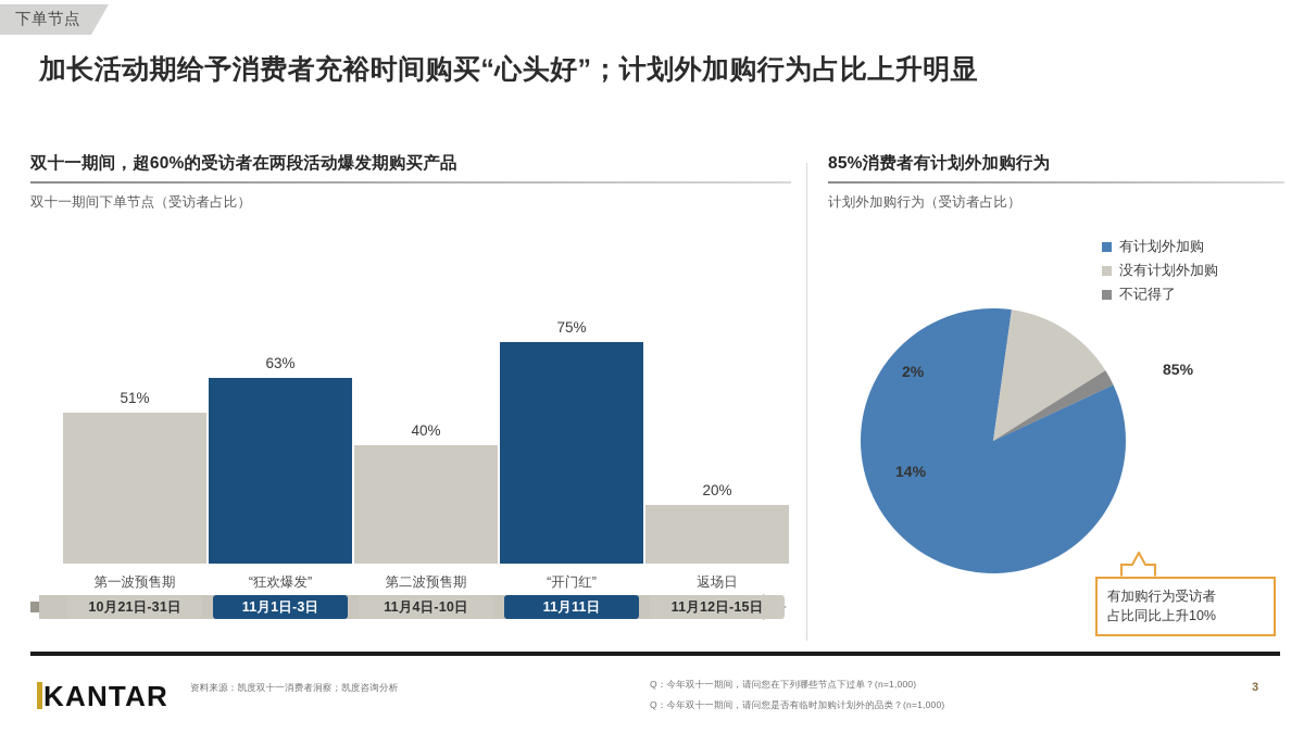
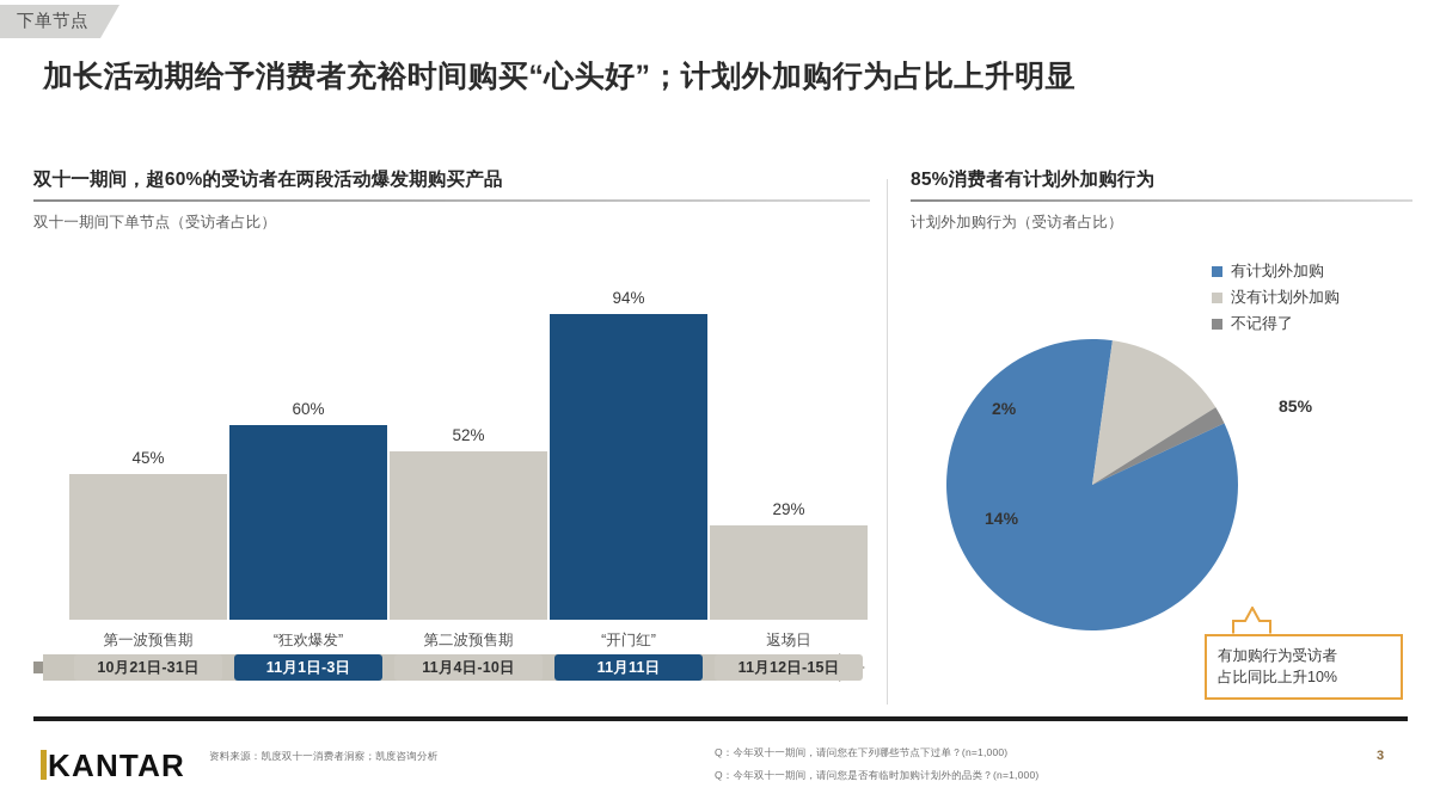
双十一期间下单节点（受访者占比）/第一波预售期: 51% -> 45%
双十一期间下单节点（受访者占比）/“狂欢爆发”: 63% -> 60%
双十一期间下单节点（受访者占比）/第二波预售期: 40% -> 52%
双十一期间下单节点（受访者占比）/“开门红”: 75% -> 94%
双十一期间下单节点（受访者占比）/返场日: 20% -> 29%
